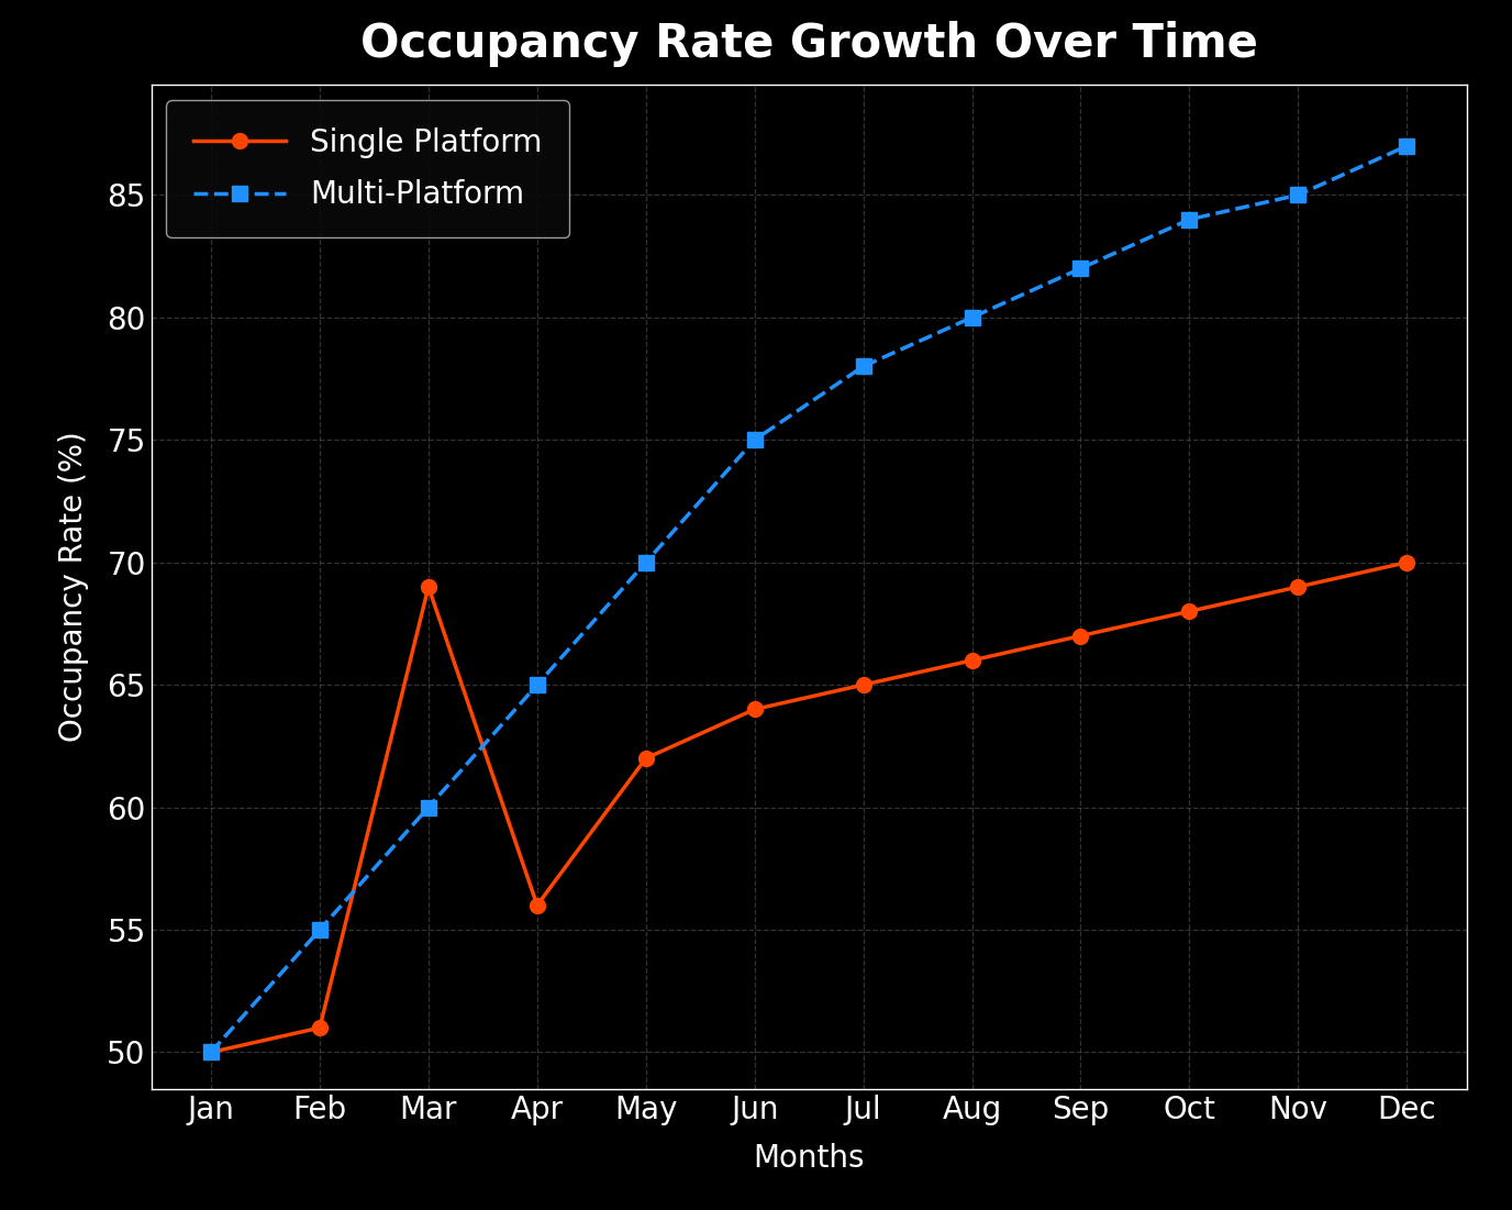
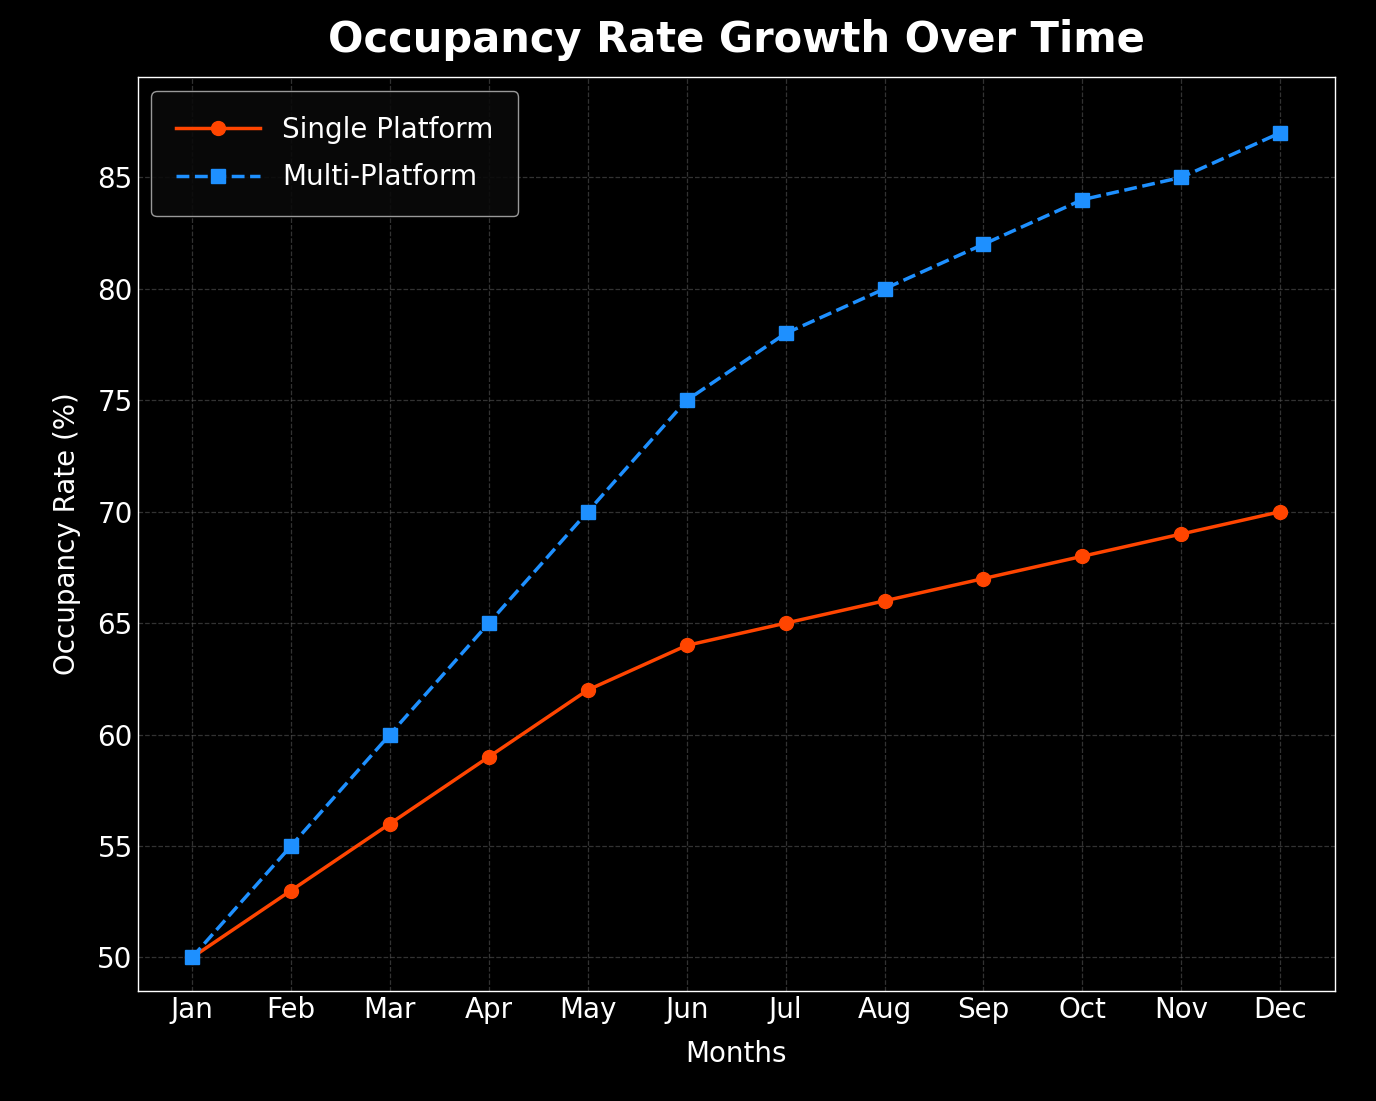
Single Platform/Feb: 51 -> 53
Single Platform/Mar: 69 -> 56
Single Platform/Apr: 56 -> 59
